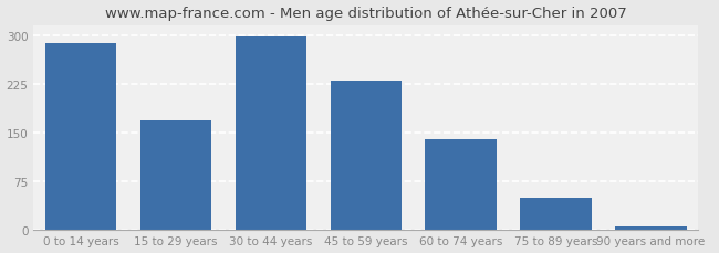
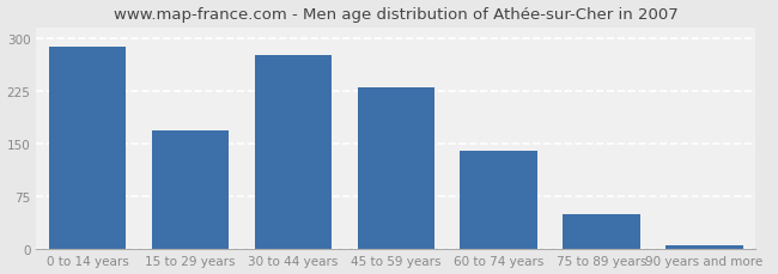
30 to 44 years: 297 -> 276
